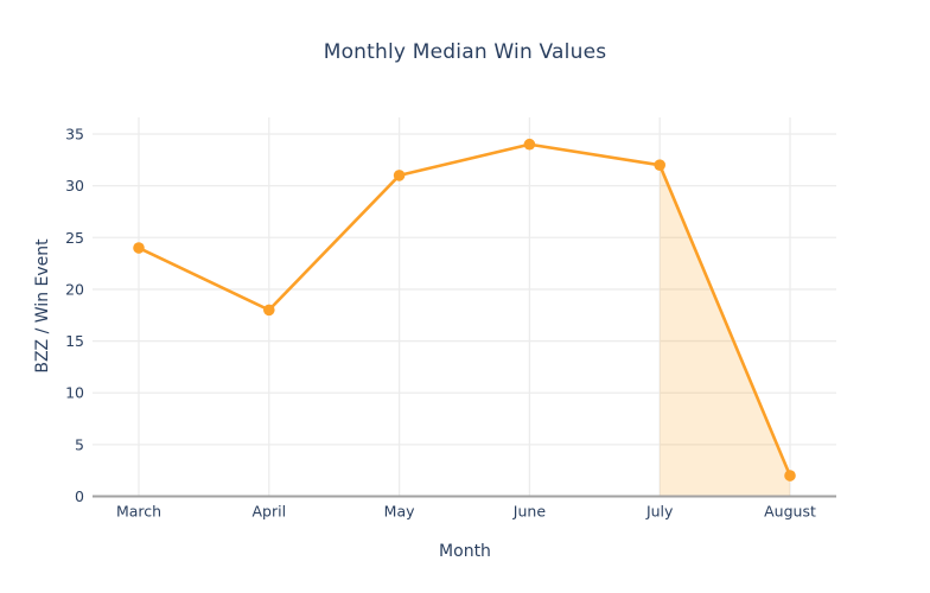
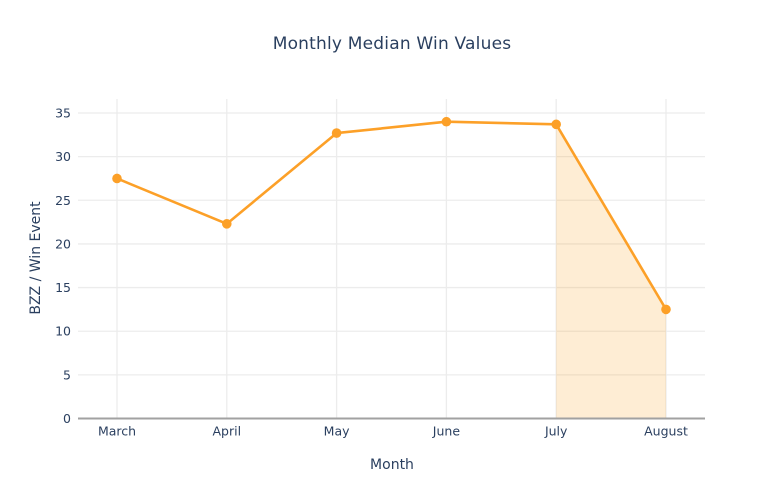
March: 24 -> 28
April: 18 -> 22
May: 31 -> 33
July: 32 -> 34
August: 2 -> 12
